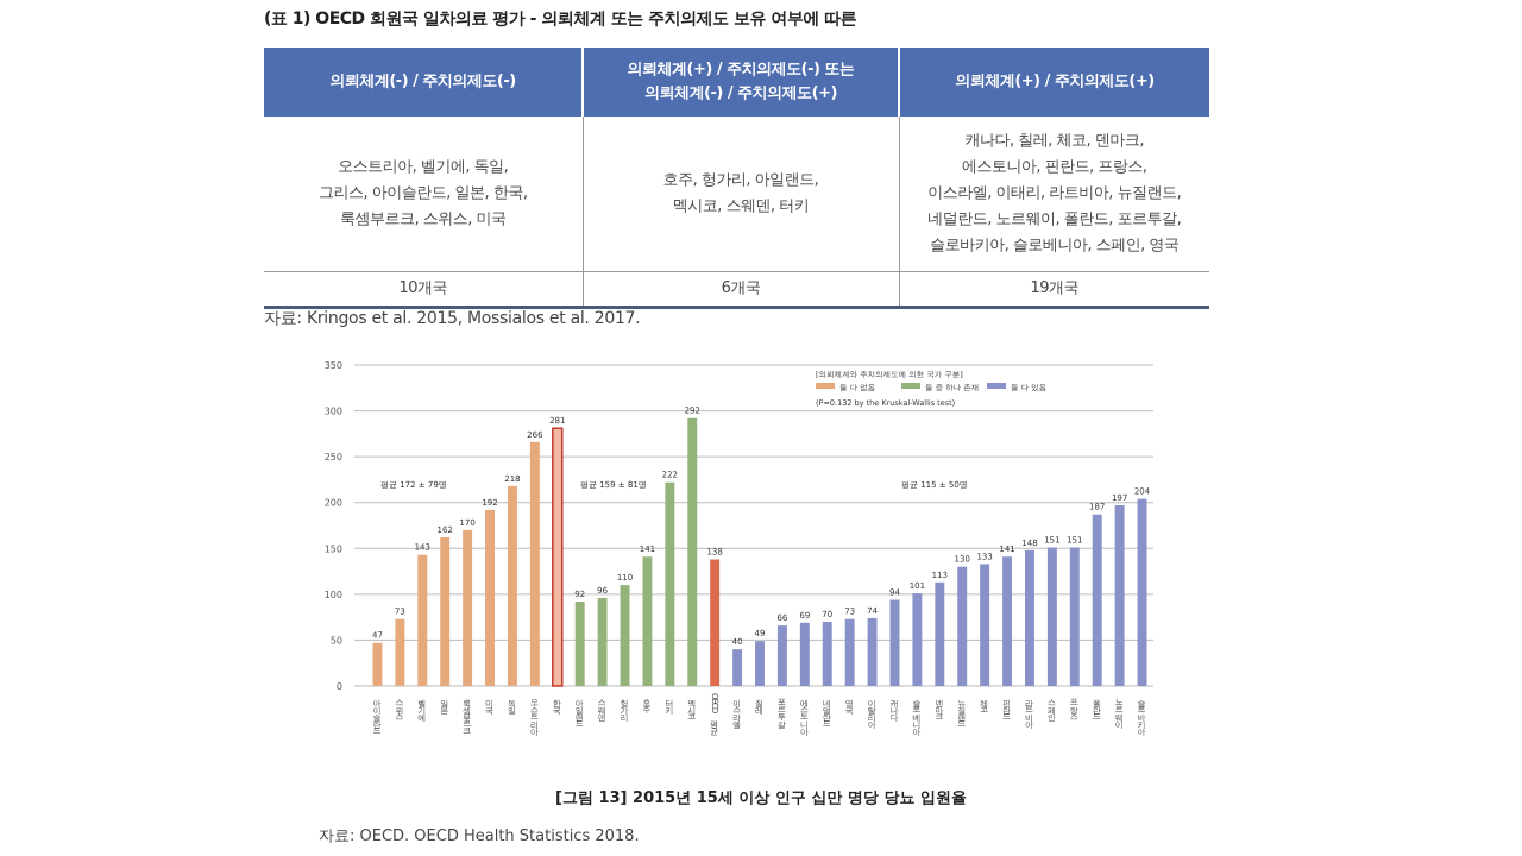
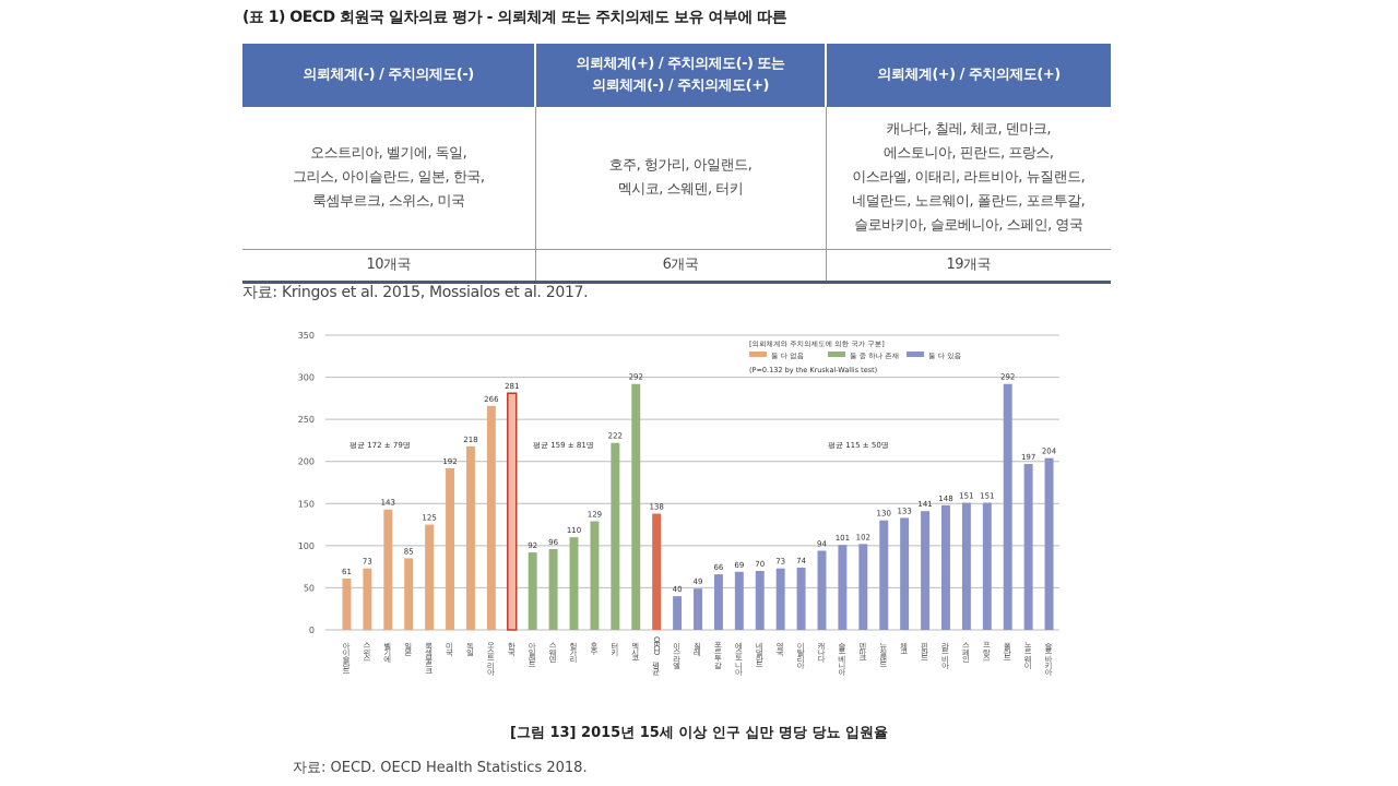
아이슬란드: 47 -> 61
일본: 162 -> 85
룩셈부르크: 170 -> 125
호주: 141 -> 129
덴마크: 113 -> 102
폴란드: 187 -> 292
